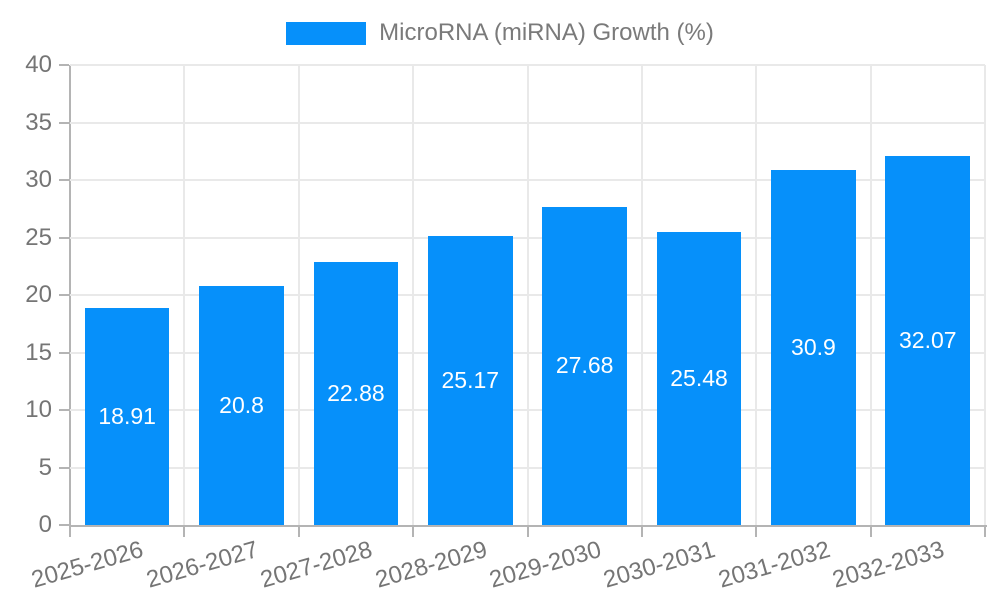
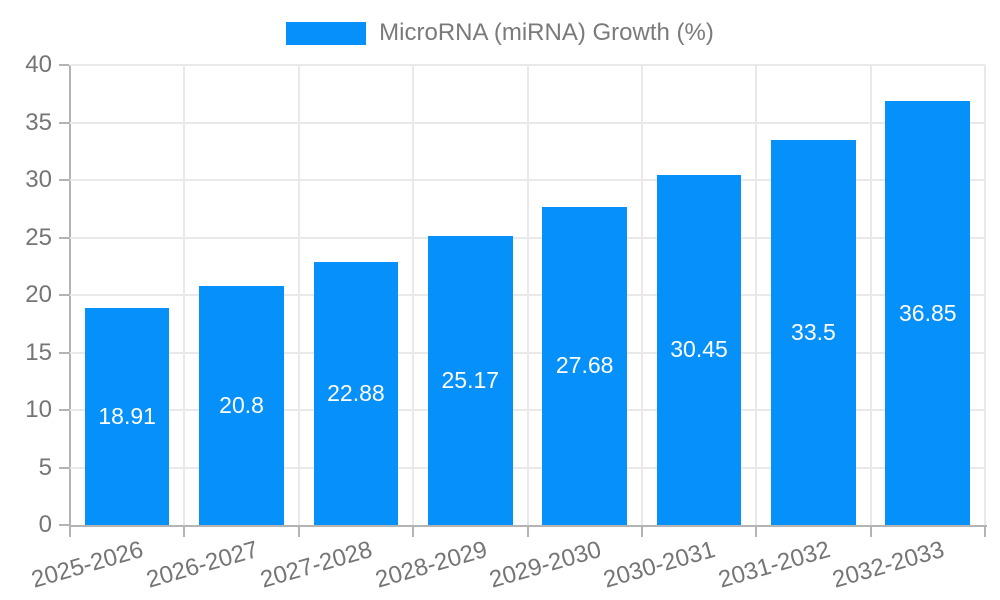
2030-2031: 25.48 -> 30.45
2031-2032: 30.9 -> 33.5
2032-2033: 32.07 -> 36.85
